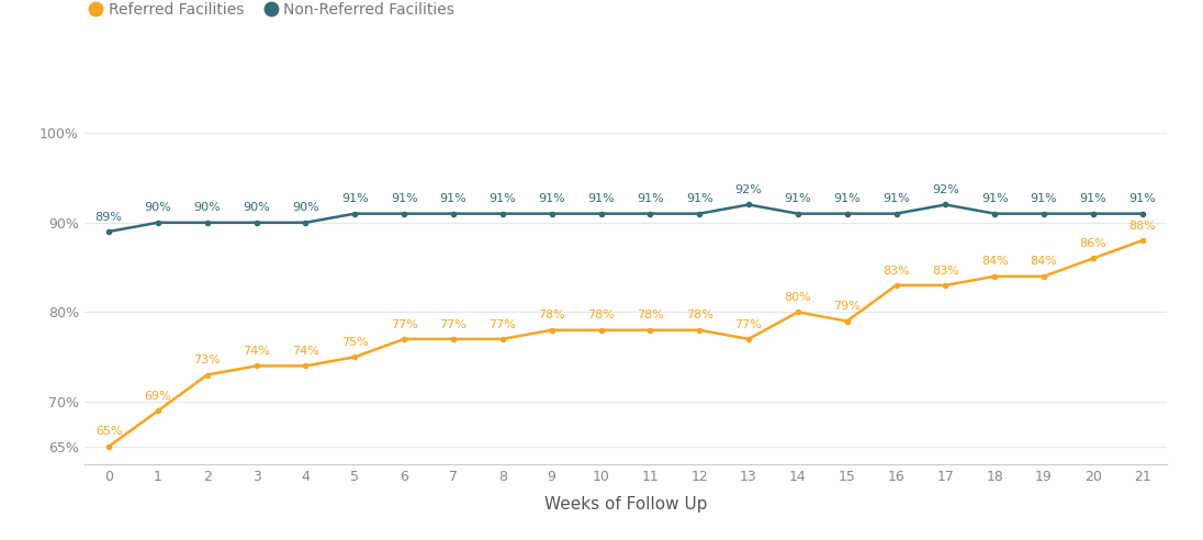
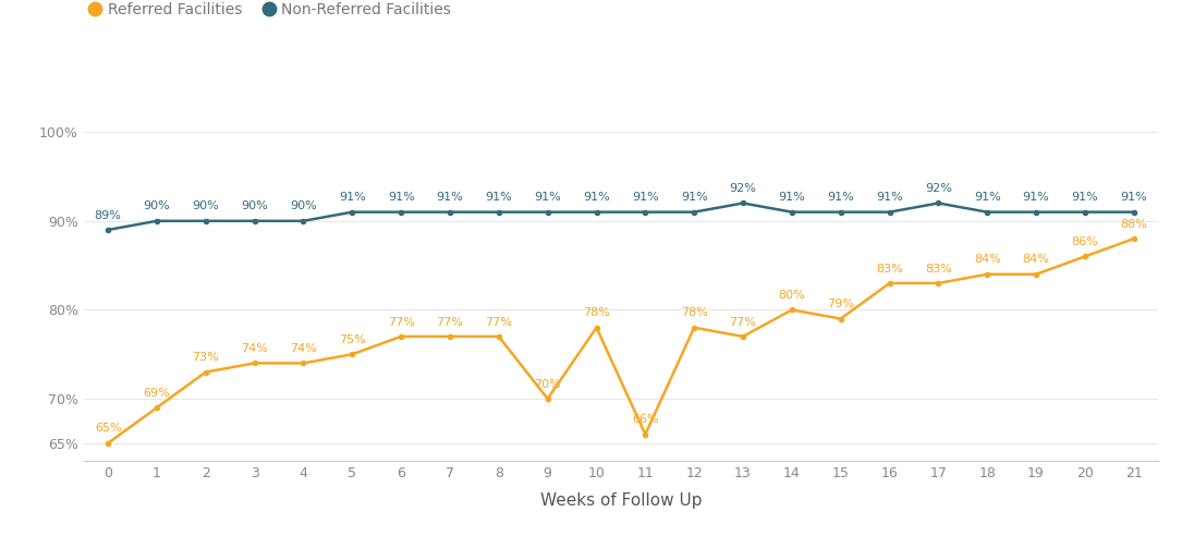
Referred Facilities/9: 78% -> 70%
Referred Facilities/11: 78% -> 66%
